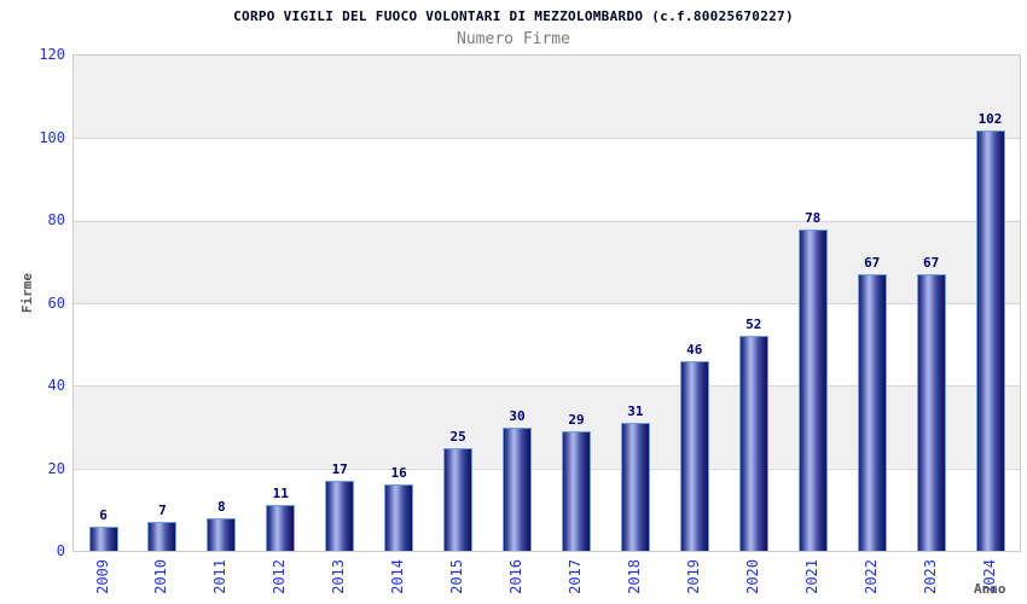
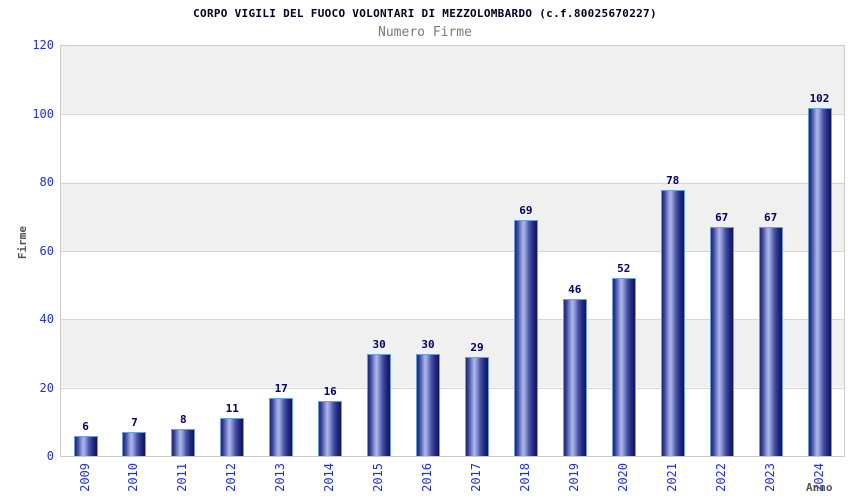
2015: 25 -> 30
2018: 31 -> 69
